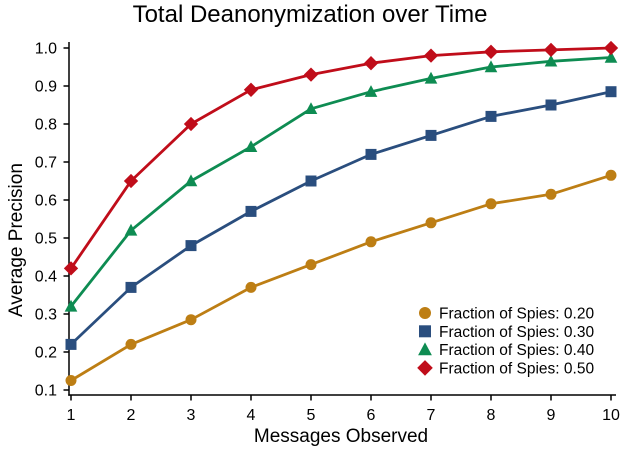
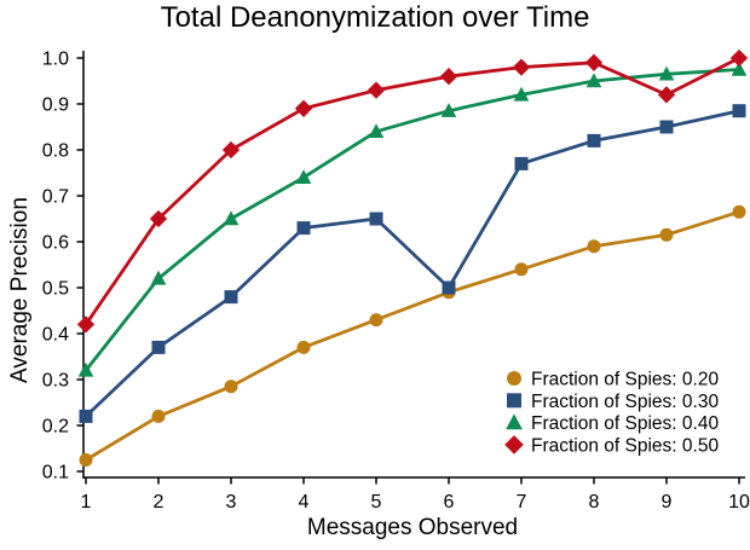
Fraction of Spies: 0.30/4: 0.57 -> 0.63
Fraction of Spies: 0.30/6: 0.72 -> 0.50
Fraction of Spies: 0.50/9: 0.99 -> 0.92
